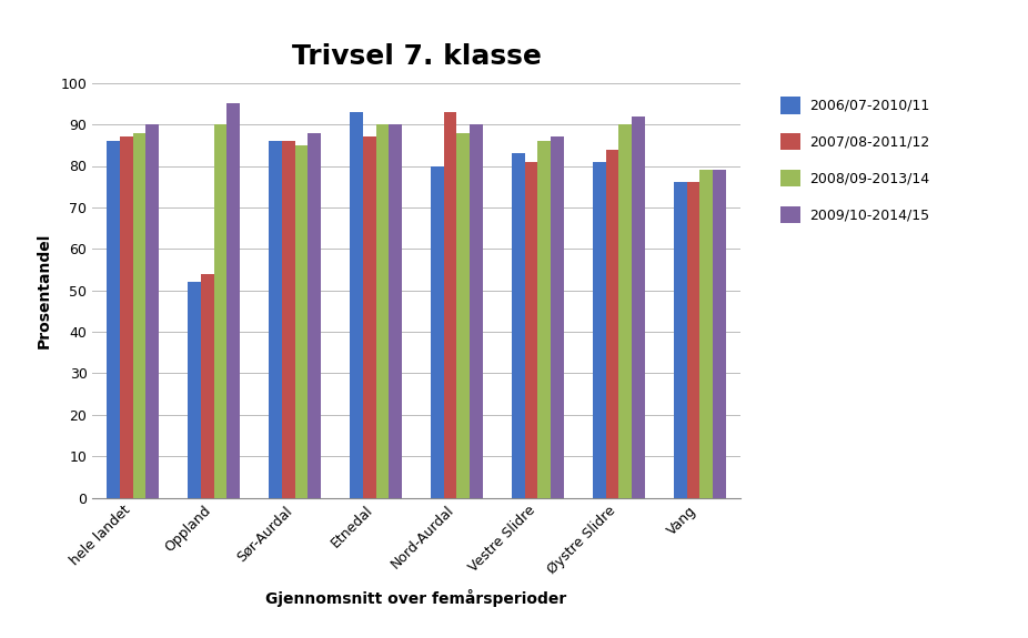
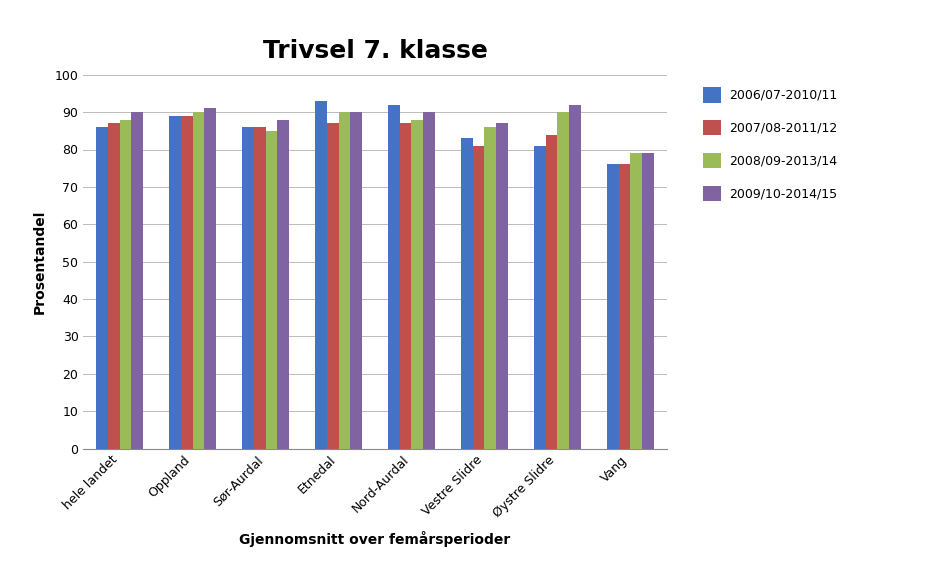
2006/07-2010/11/Oppland: 52 -> 89
2007/08-2011/12/Oppland: 54 -> 89
2009/10-2014/15/Oppland: 95 -> 91
2006/07-2010/11/Nord-Aurdal: 80 -> 92
2007/08-2011/12/Nord-Aurdal: 93 -> 87
